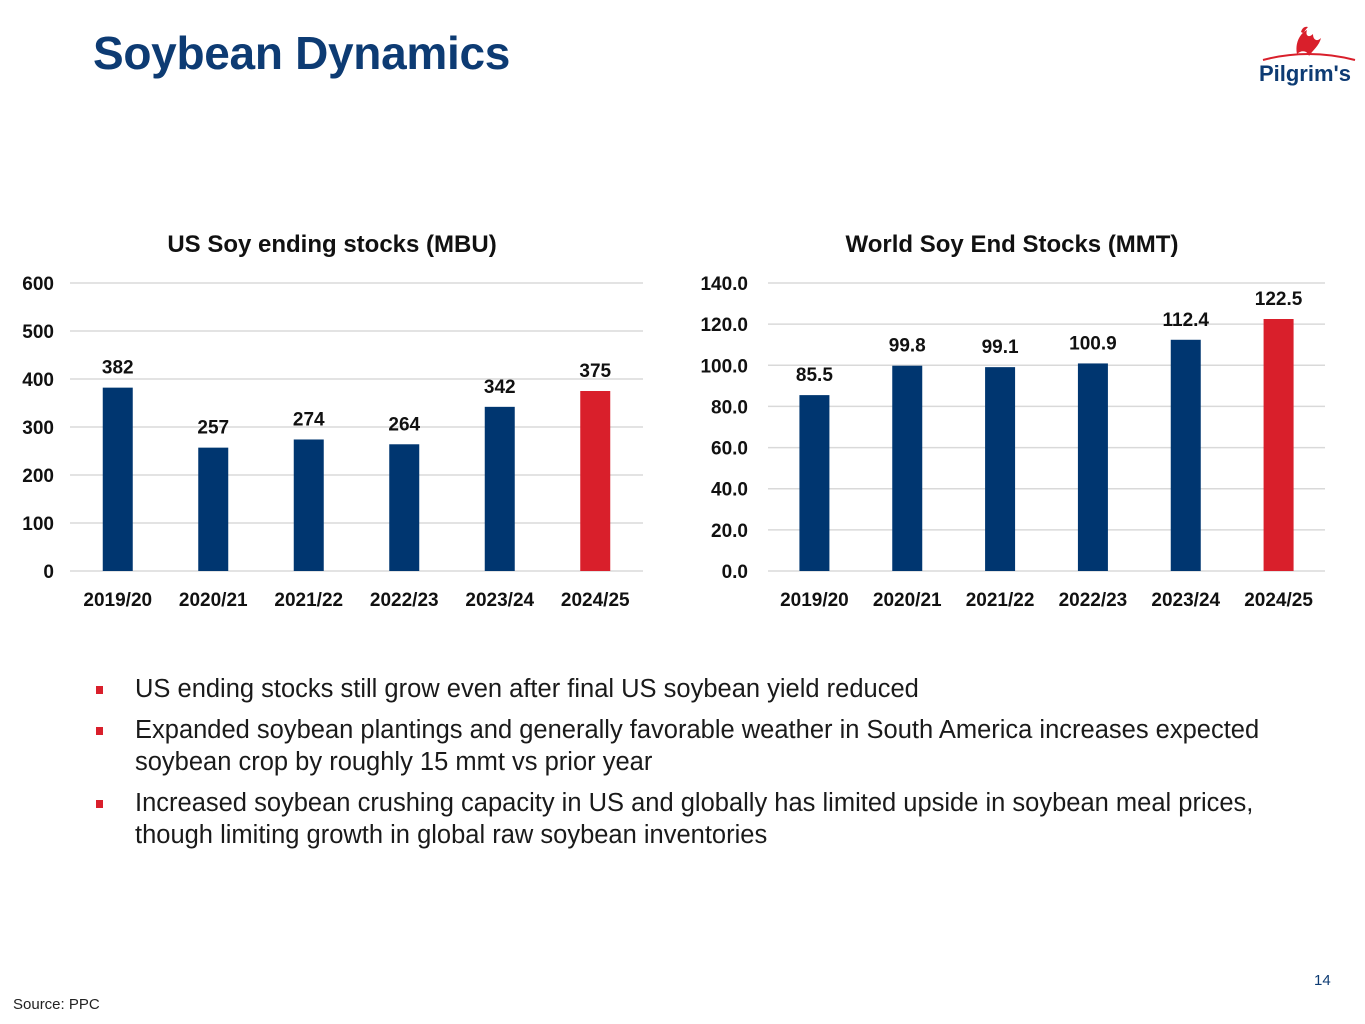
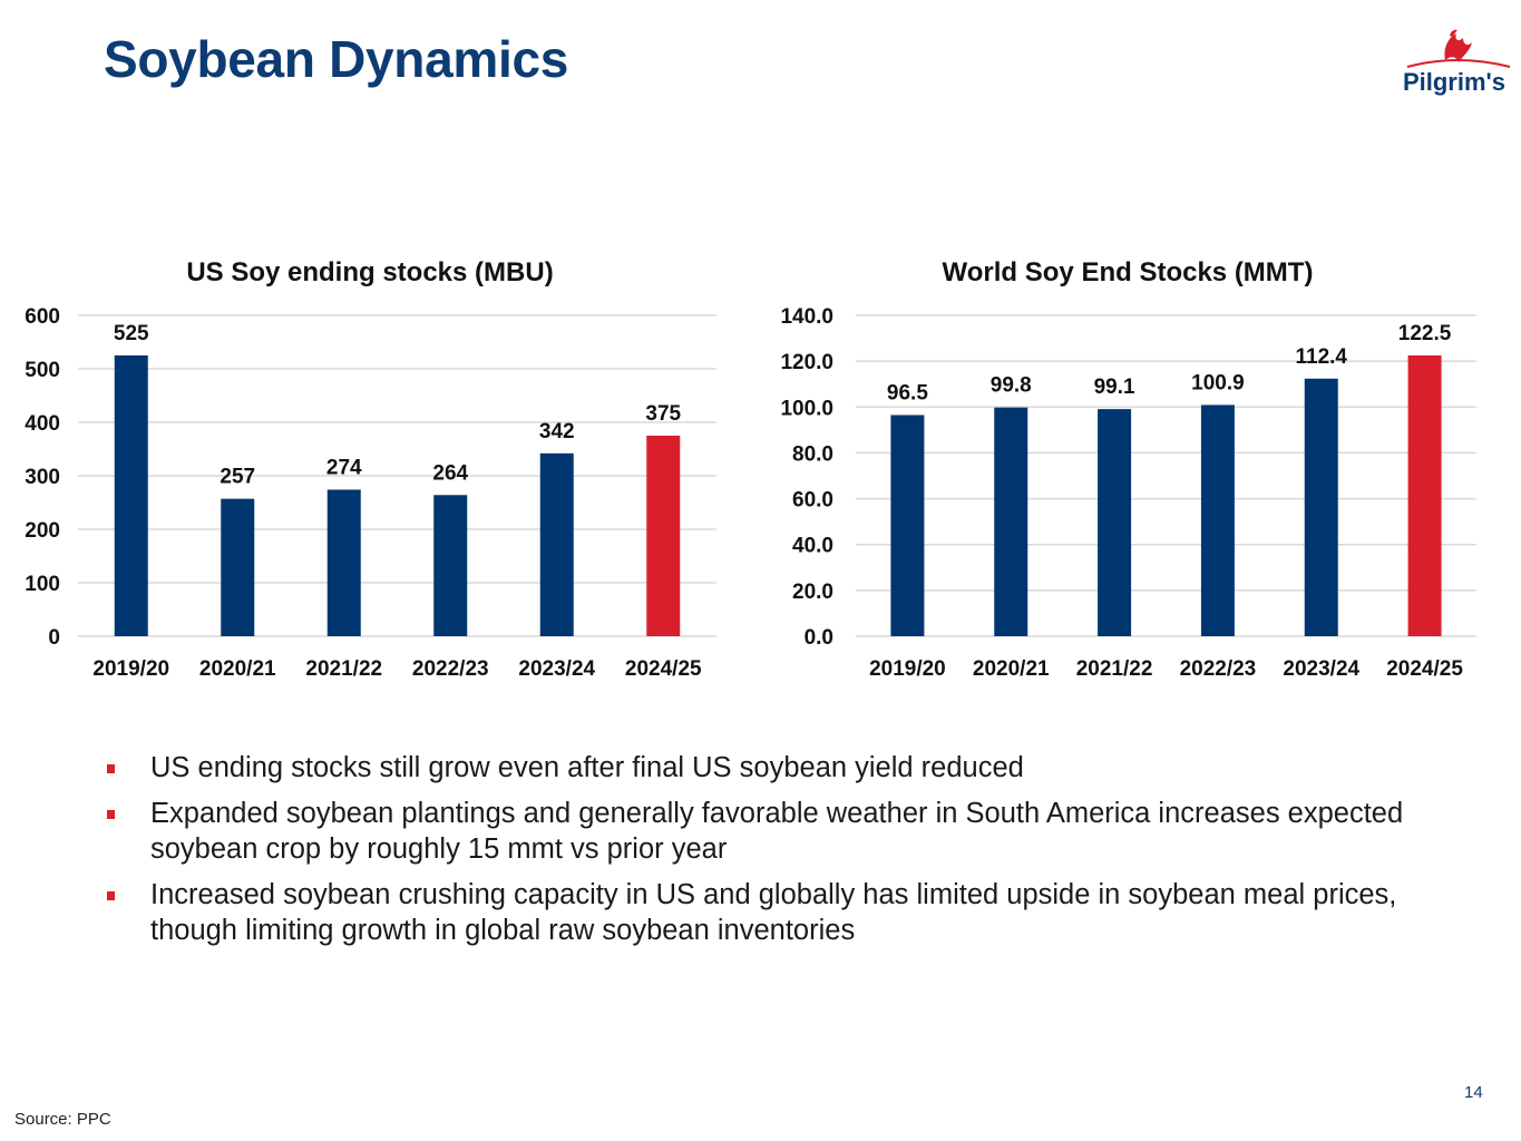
US Soy ending stocks (MBU)/2019/20: 382 -> 525
World Soy End Stocks (MMT)/2019/20: 85.5 -> 96.5
